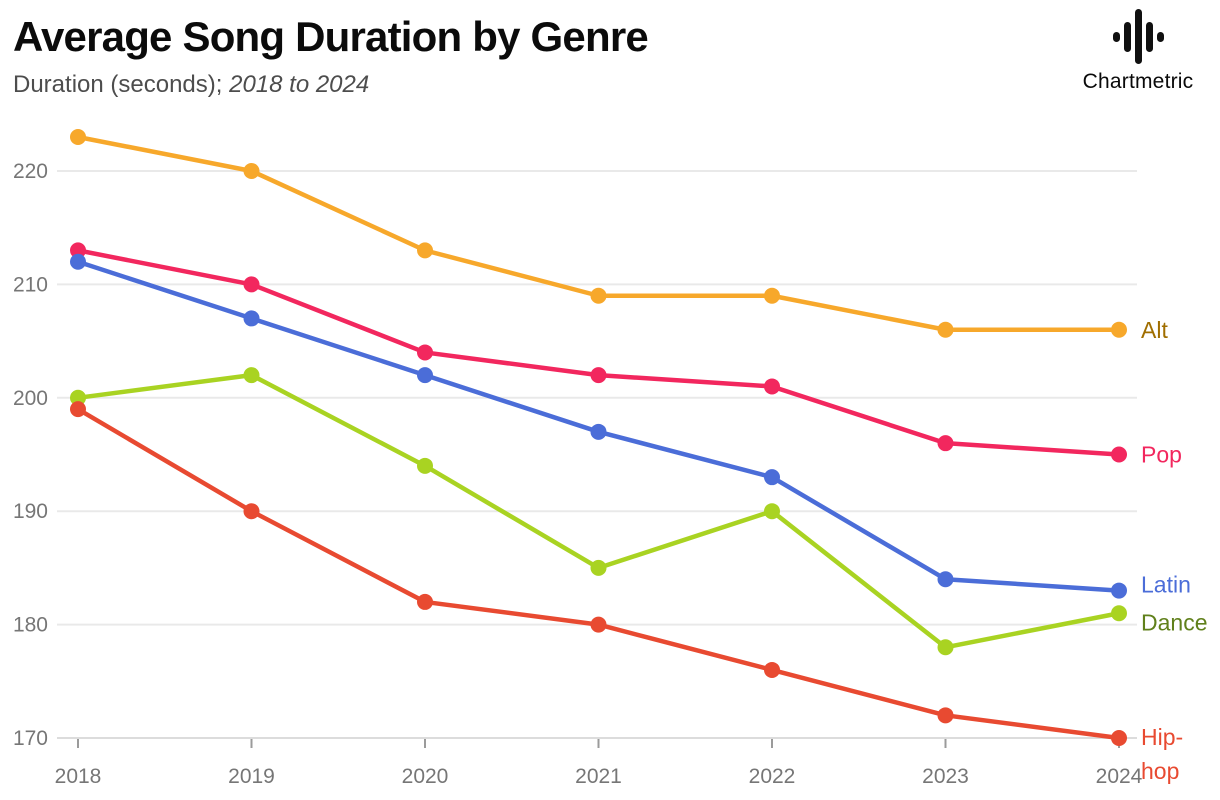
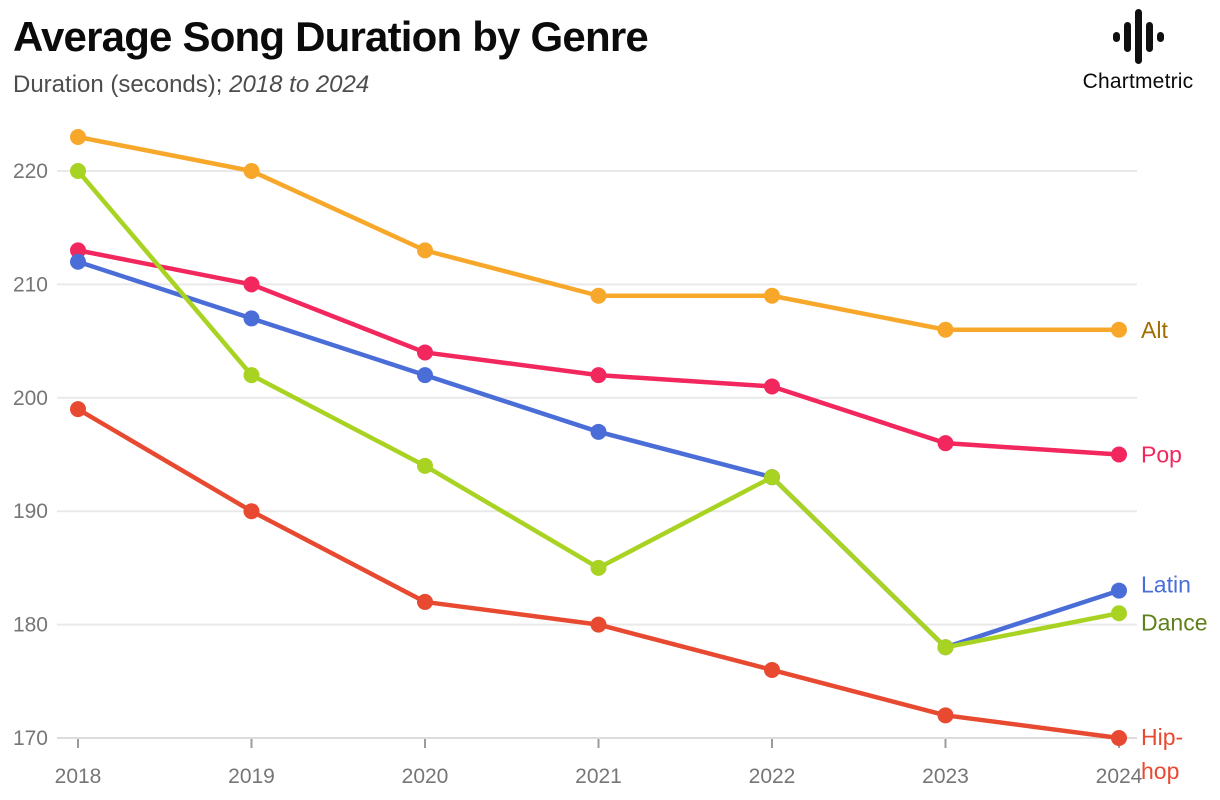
Dance/2018: 200 -> 220
Dance/2022: 190 -> 193
Latin/2023: 184 -> 178
